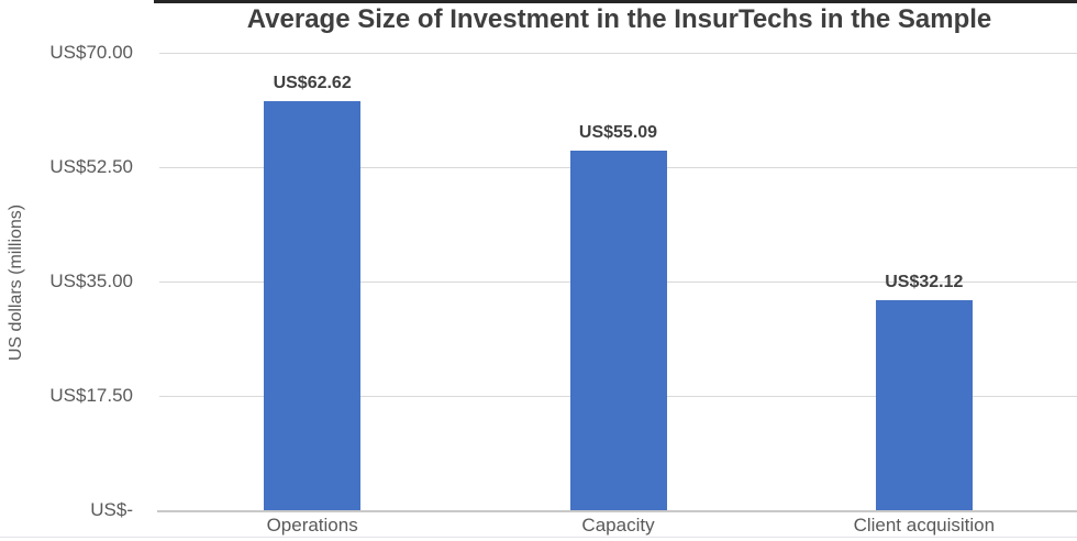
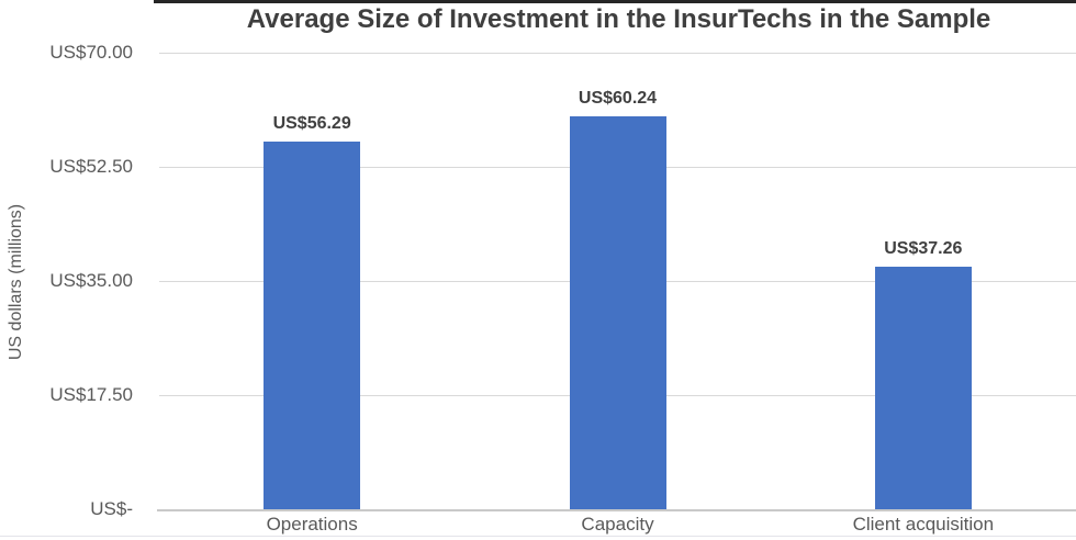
Operations: 62.62 -> 56.29
Capacity: 55.09 -> 60.24
Client acquisition: 32.12 -> 37.26
